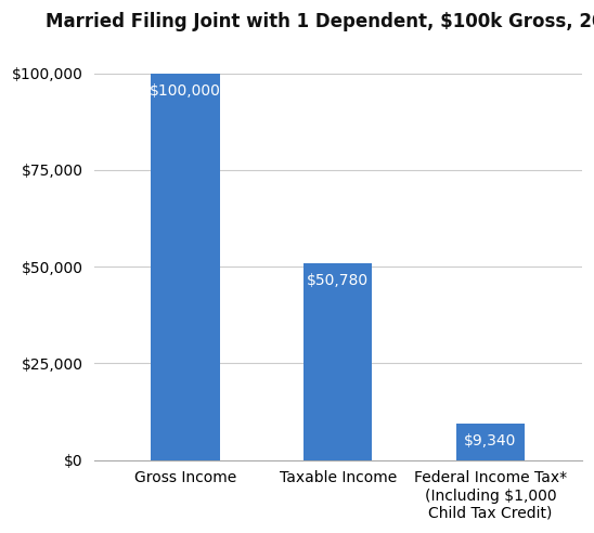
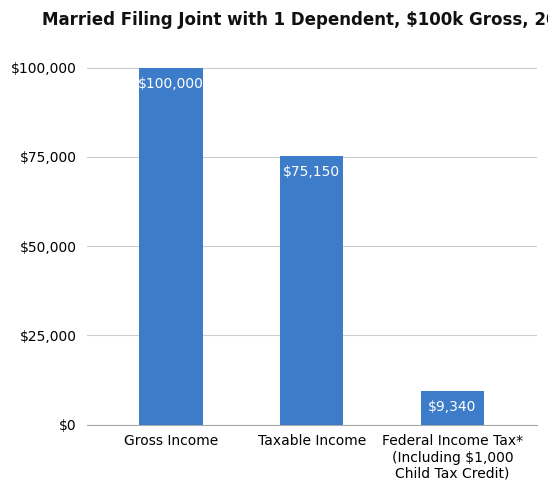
Taxable Income: $50,780 -> $75,150
